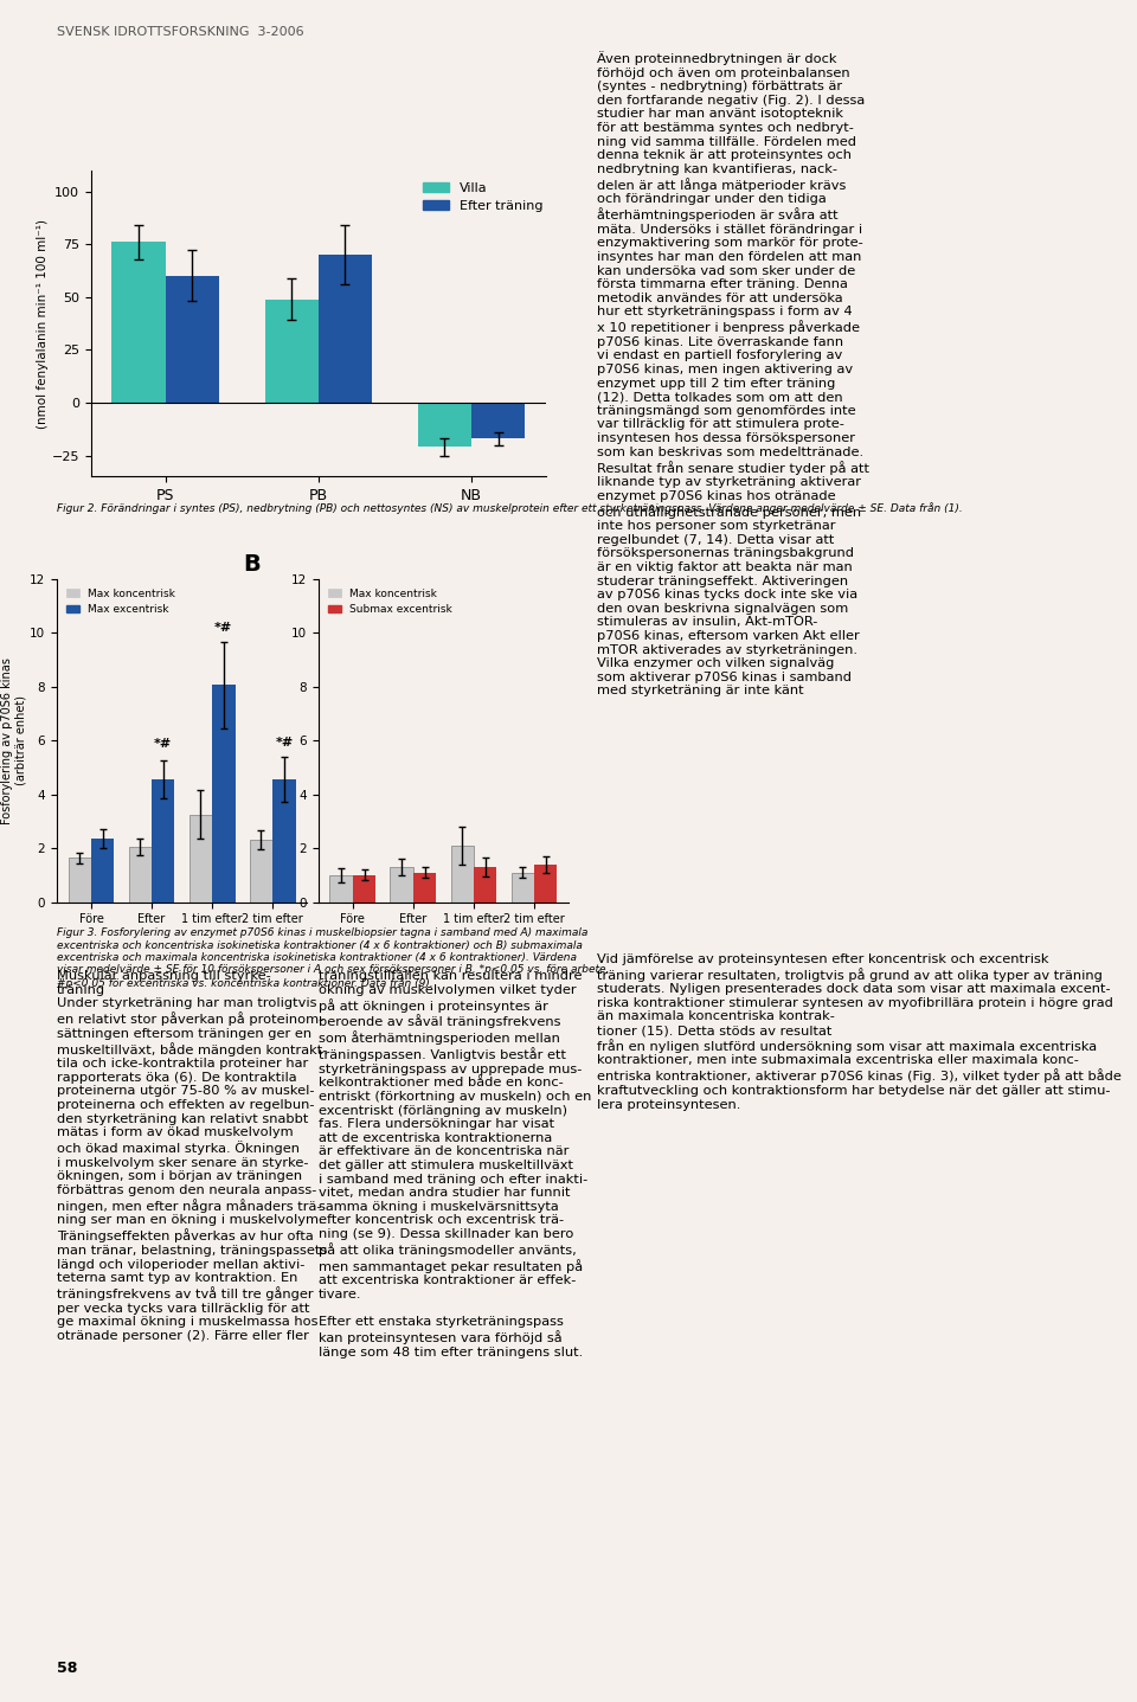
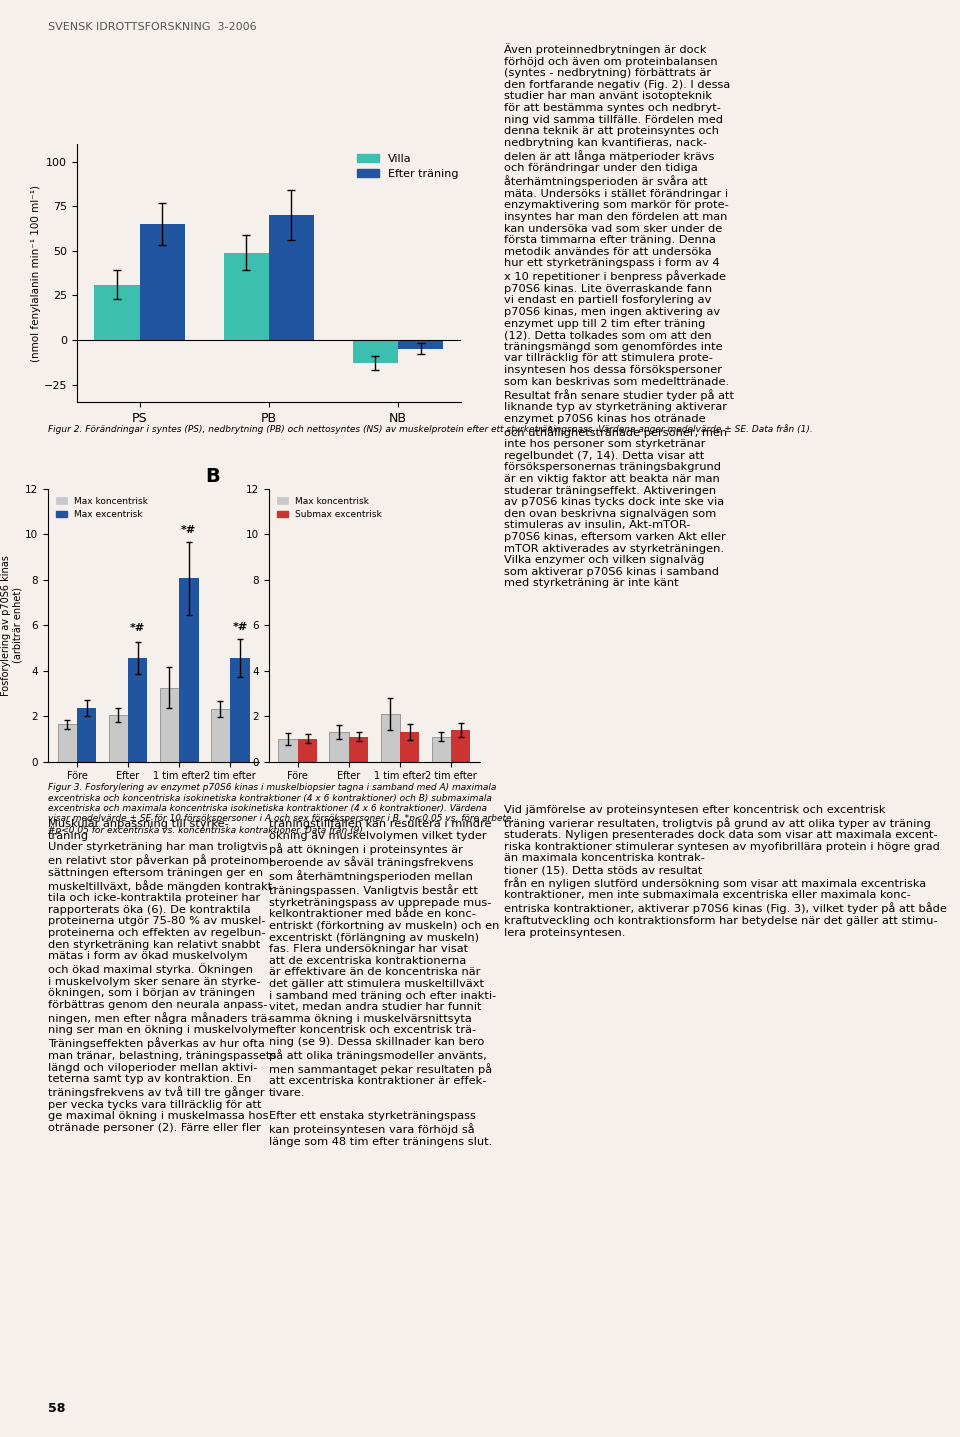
Villa/PS: 76 -> 31
Efter träning/PS: 60 -> 65
Villa/NB: -21 -> -13
Efter träning/NB: -17 -> -5
